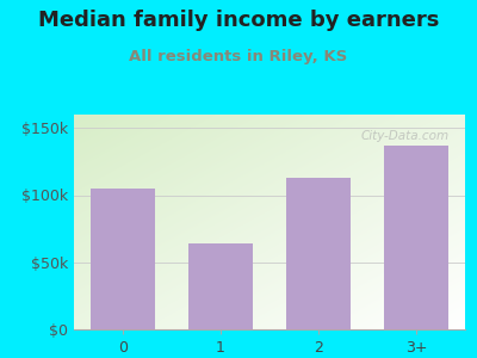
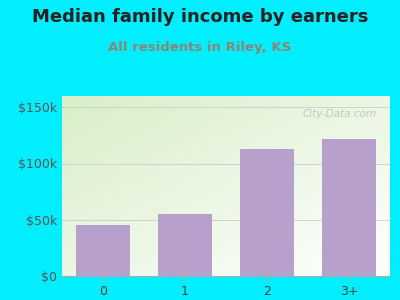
0: $105k -> $45k
1: $64k -> $55k
3+: $137k -> $122k
